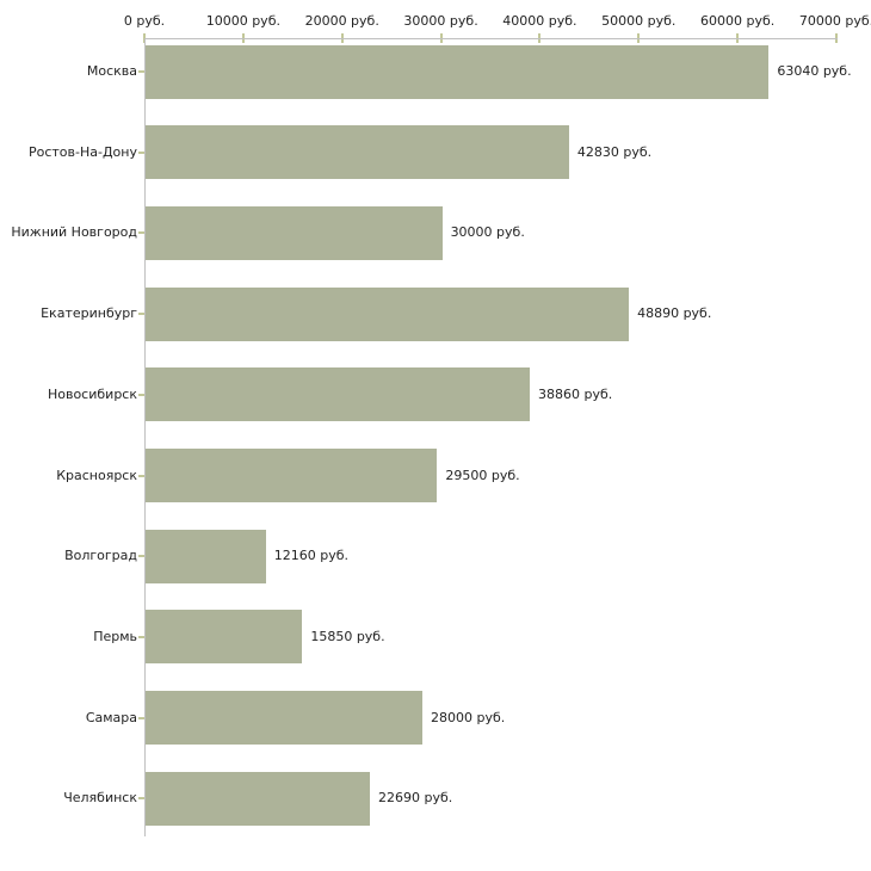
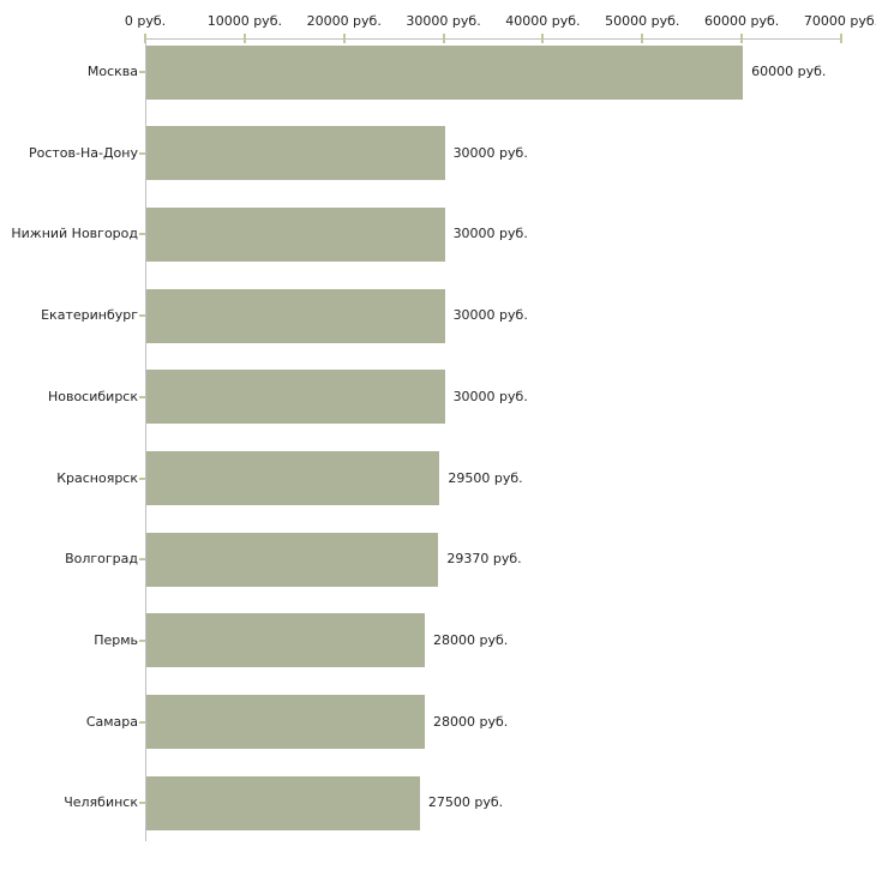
Москва: 63040 -> 60000
Ростов-На-Дону: 42830 -> 30000
Екатеринбург: 48890 -> 30000
Новосибирск: 38860 -> 30000
Волгоград: 12160 -> 29370
Пермь: 15850 -> 28000
Челябинск: 22690 -> 27500
